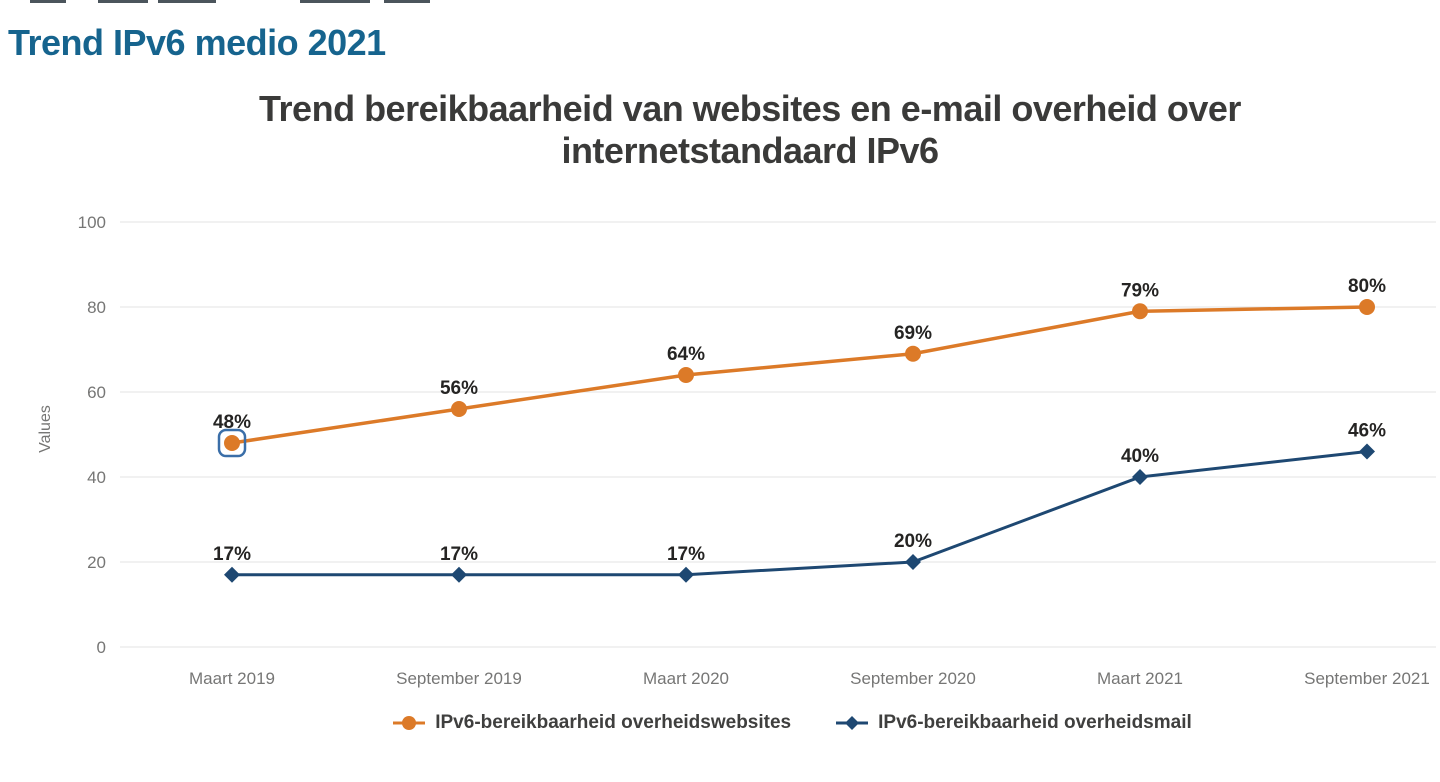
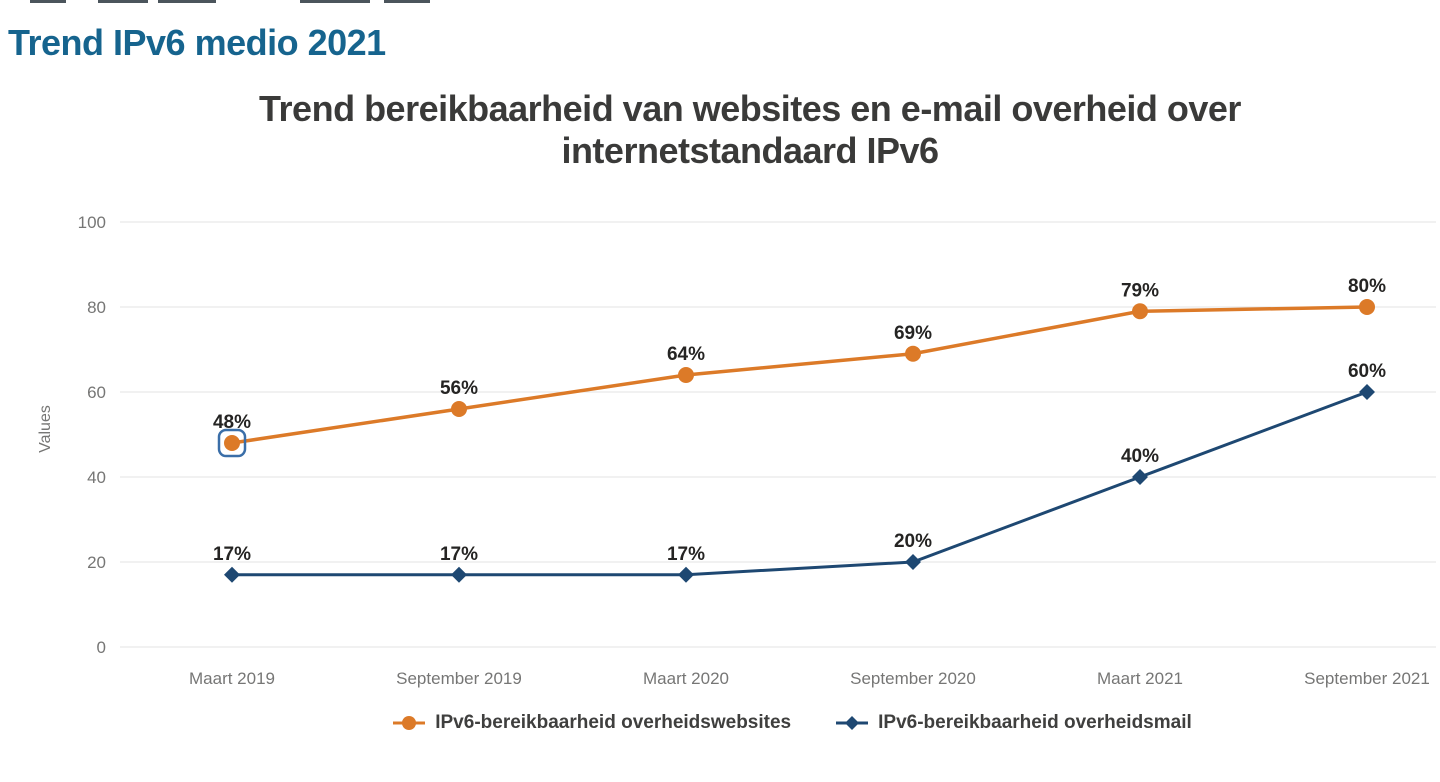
IPv6-bereikbaarheid overheidsmail/September 2021: 46% -> 60%
